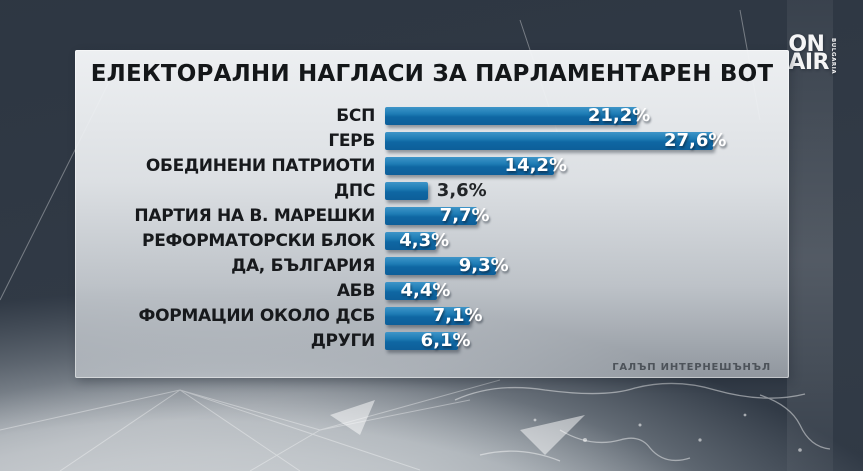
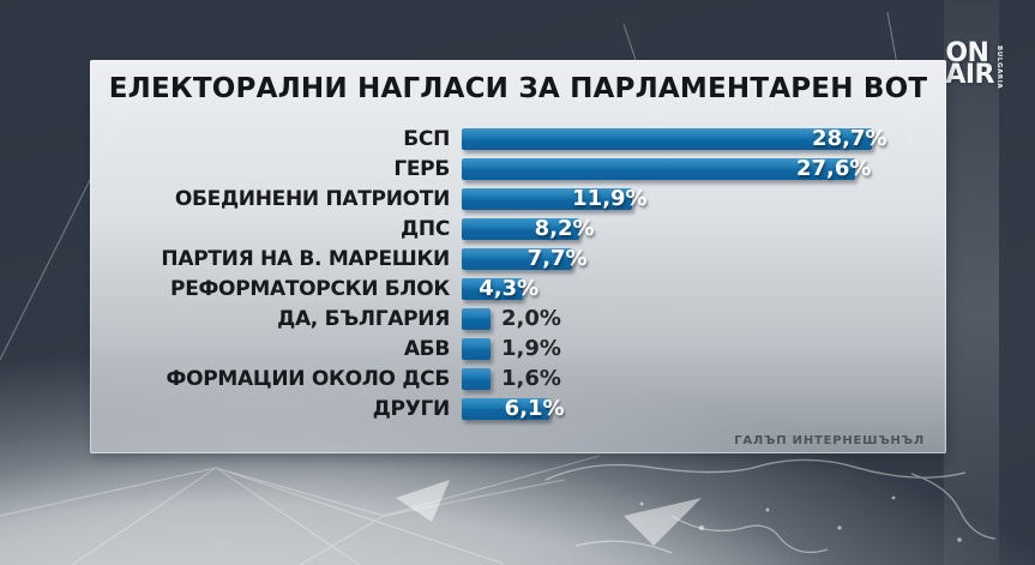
БСП: 21,2% -> 28,7%
ОБЕДИНЕНИ ПАТРИОТИ: 14,2% -> 11,9%
ДПС: 3,6% -> 8,2%
ДА, БЪЛГАРИЯ: 9,3% -> 2,0%
АБВ: 4,4% -> 1,9%
ФОРМАЦИИ ОКОЛО ДСБ: 7,1% -> 1,6%
